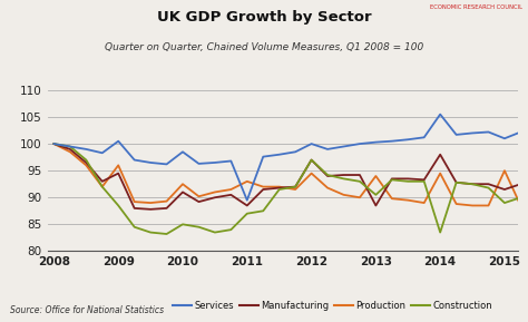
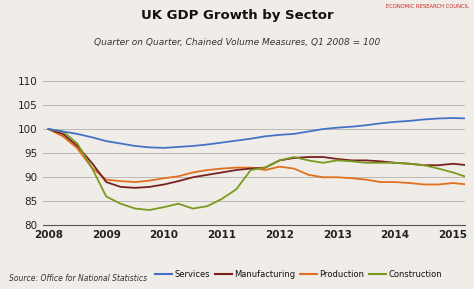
Services/2009: 100.5 -> 97.5
Manufacturing/2009: 94.5 -> 89.0
Production/2009: 96.0 -> 89.5
Construction/2009: 88.5 -> 86.0
Services/2010: 98.5 -> 96.1
Manufacturing/2010: 91.0 -> 88.5
Production/2010: 92.5 -> 89.8
Construction/2010: 85.0 -> 83.8
Services/2011: 89.5 -> 97.2
Manufacturing/2011: 88.5 -> 91.0
Production/2011: 93.0 -> 91.8
Construction/2011: 87.0 -> 85.5
Services/2012: 100.0 -> 98.8
Manufacturing/2012: 97.0 -> 93.5
Production/2012: 94.5 -> 92.2
Construction/2012: 97.0 -> 93.5
Manufacturing/2013: 88.5 -> 93.8
Production/2013: 94.0 -> 90.0
Construction/2013: 90.5 -> 93.5
Services/2014: 105.5 -> 101.5
Manufacturing/2014: 98.0 -> 93.0
Production/2014: 94.5 -> 89.0
Construction/2014: 83.5 -> 93.0
Services/2015: 101.0 -> 102.3
Manufacturing/2015: 91.5 -> 92.8
Production/2015: 95.0 -> 88.8
Construction/2015: 89.0 -> 91.0
